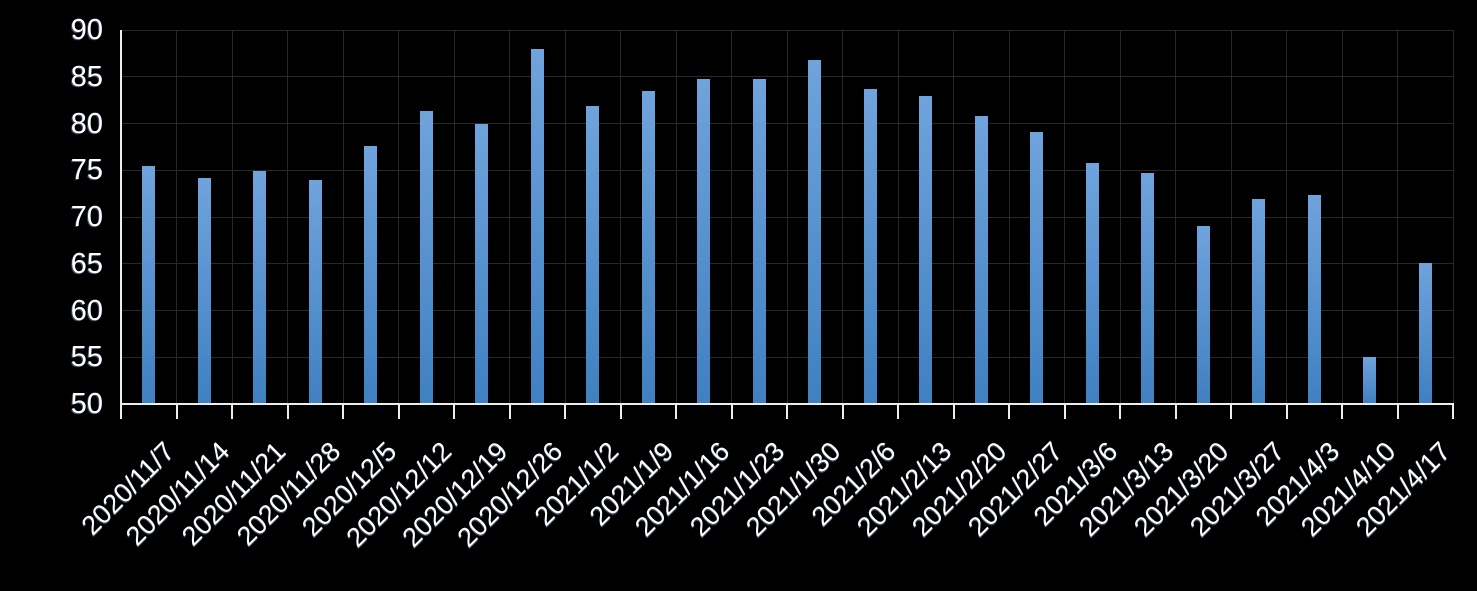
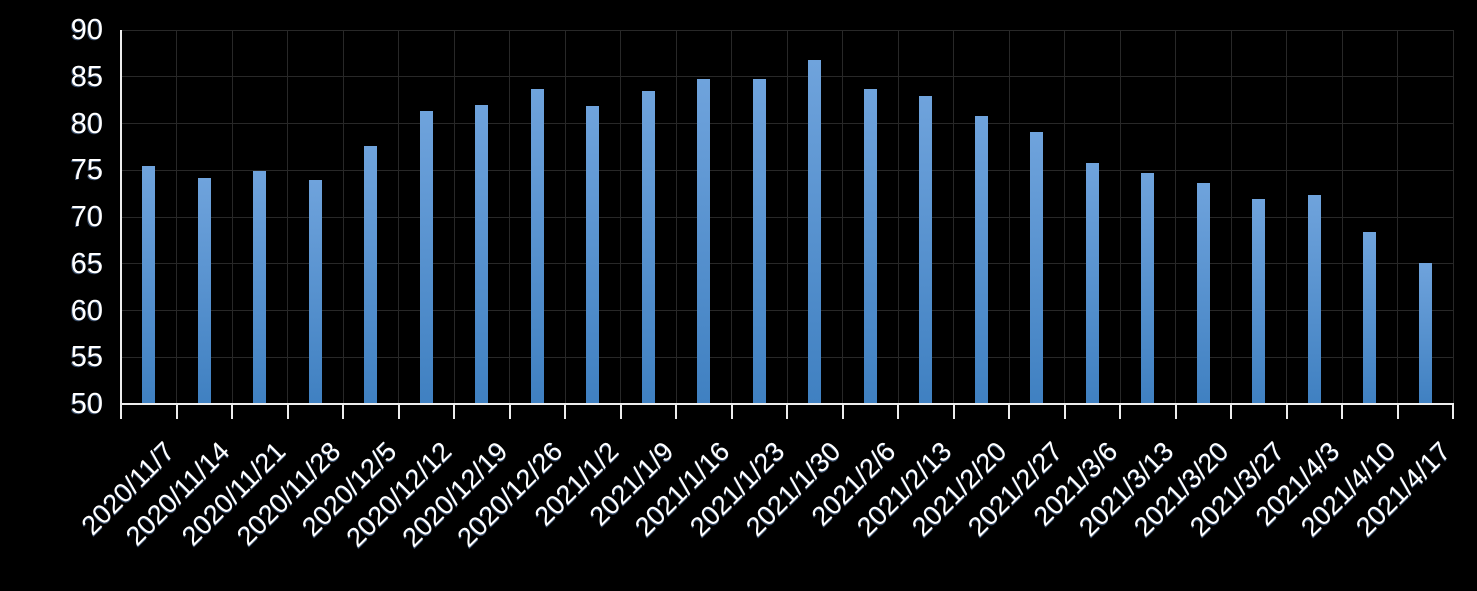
2020/12/19: 80 -> 82
2020/12/26: 88 -> 84
2021/3/20: 69 -> 74
2021/4/10: 55 -> 68
